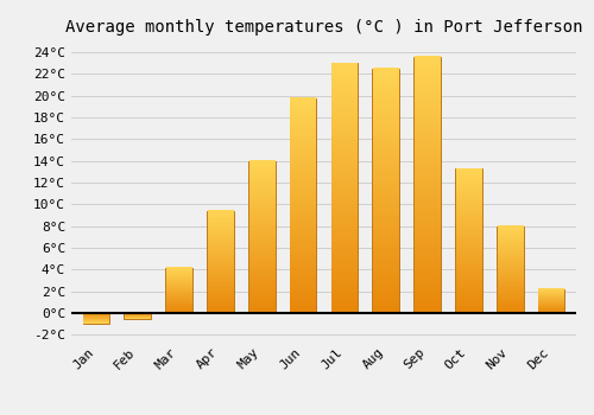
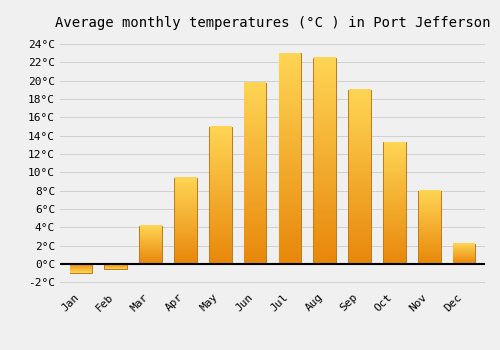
May: 14.0°C -> 15.0°C
Sep: 23.6°C -> 19.0°C
